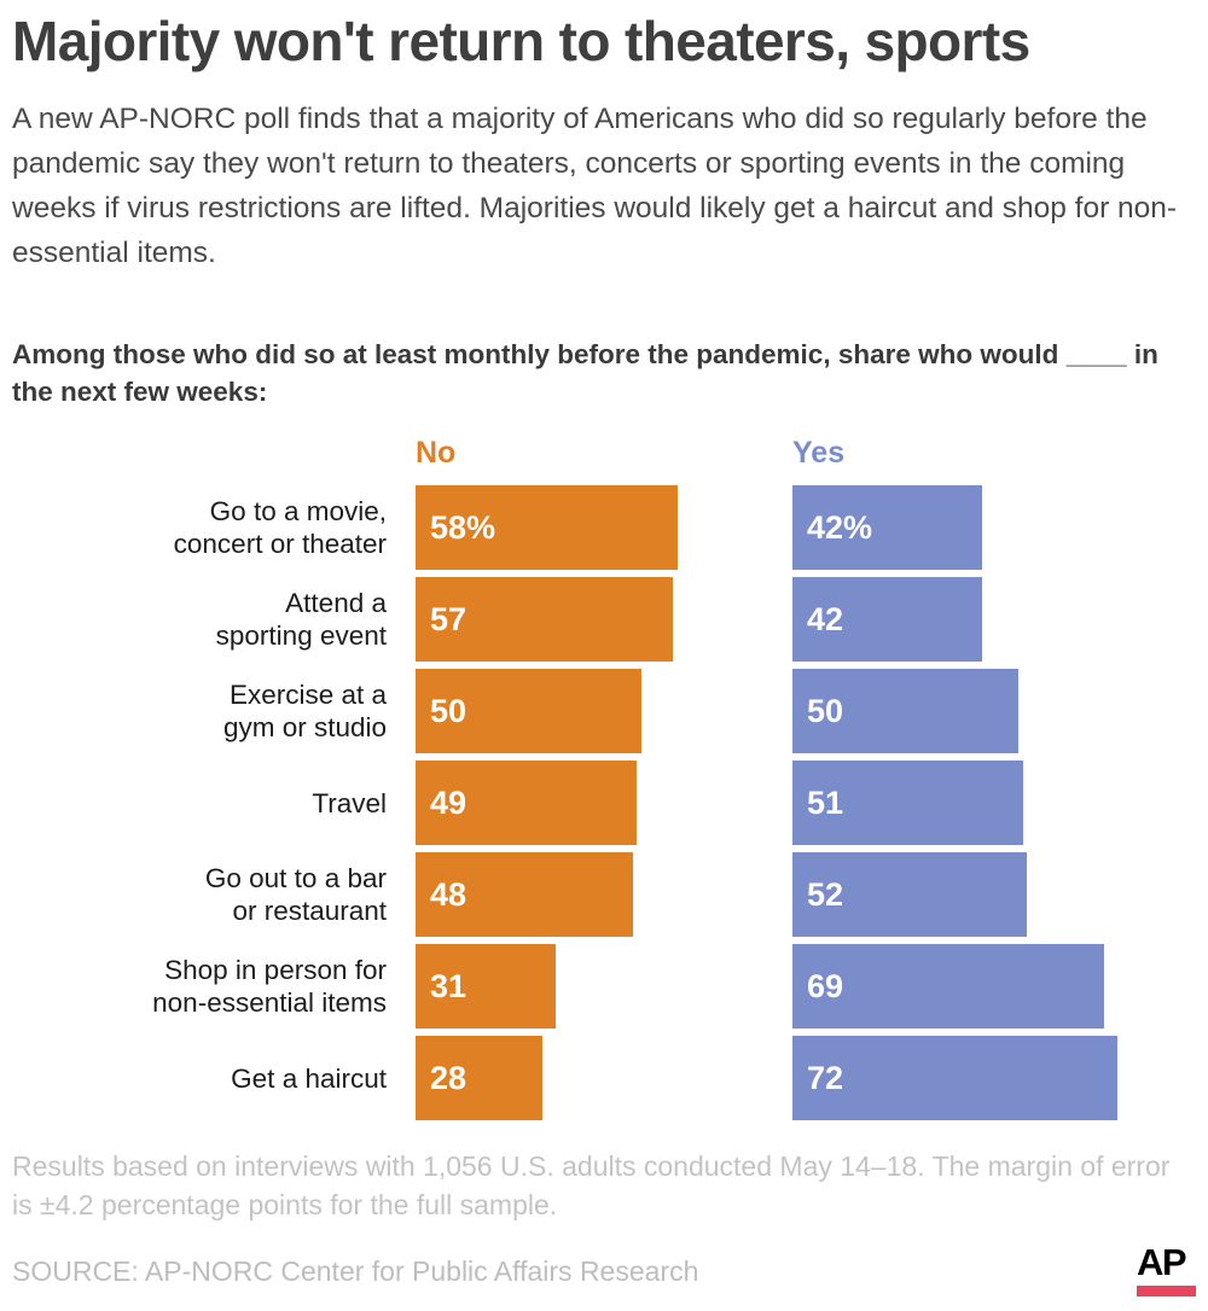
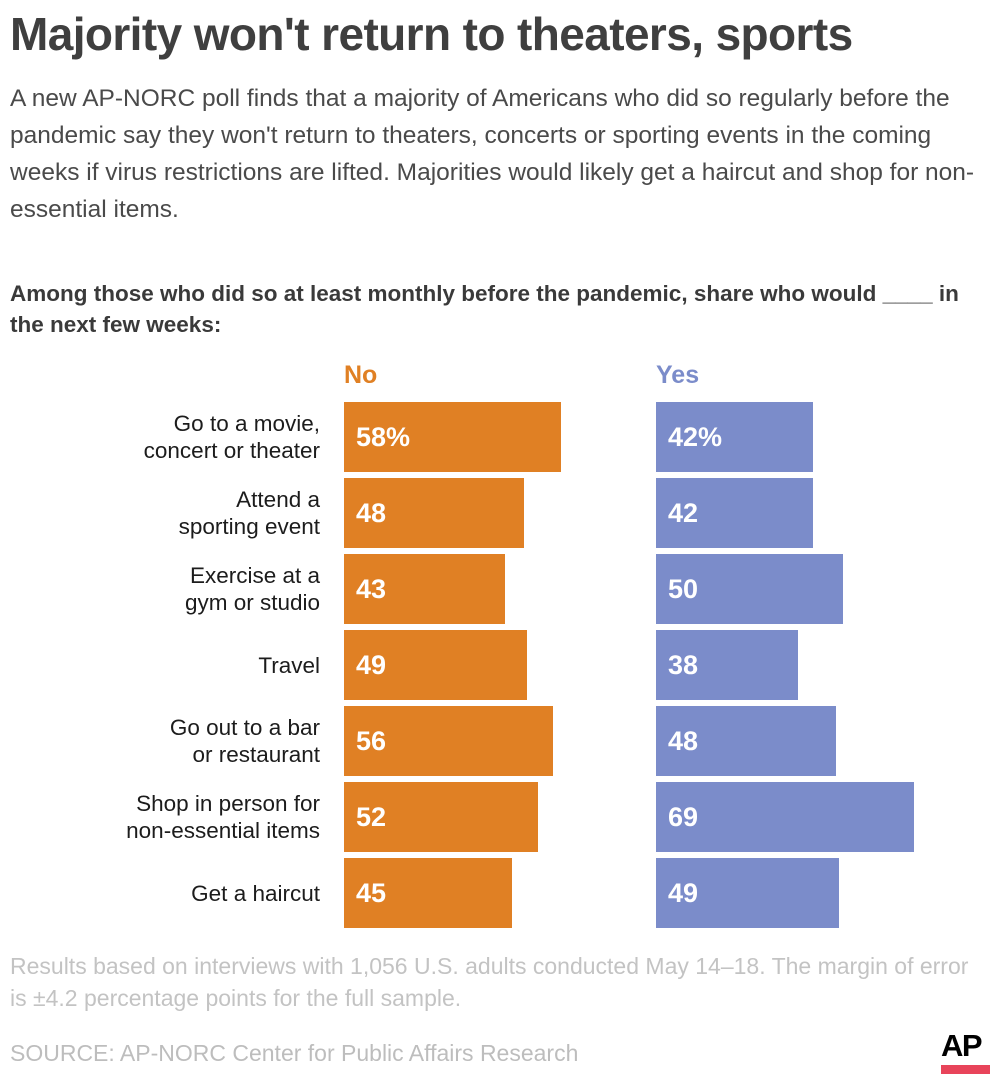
No/Attend a sporting event: 57 -> 48
No/Exercise at a gym or studio: 50 -> 43
Yes/Travel: 51 -> 38
No/Go out to a bar or restaurant: 48 -> 56
Yes/Go out to a bar or restaurant: 52 -> 48
No/Shop in person for non-essential items: 31 -> 52
No/Get a haircut: 28 -> 45
Yes/Get a haircut: 72 -> 49
